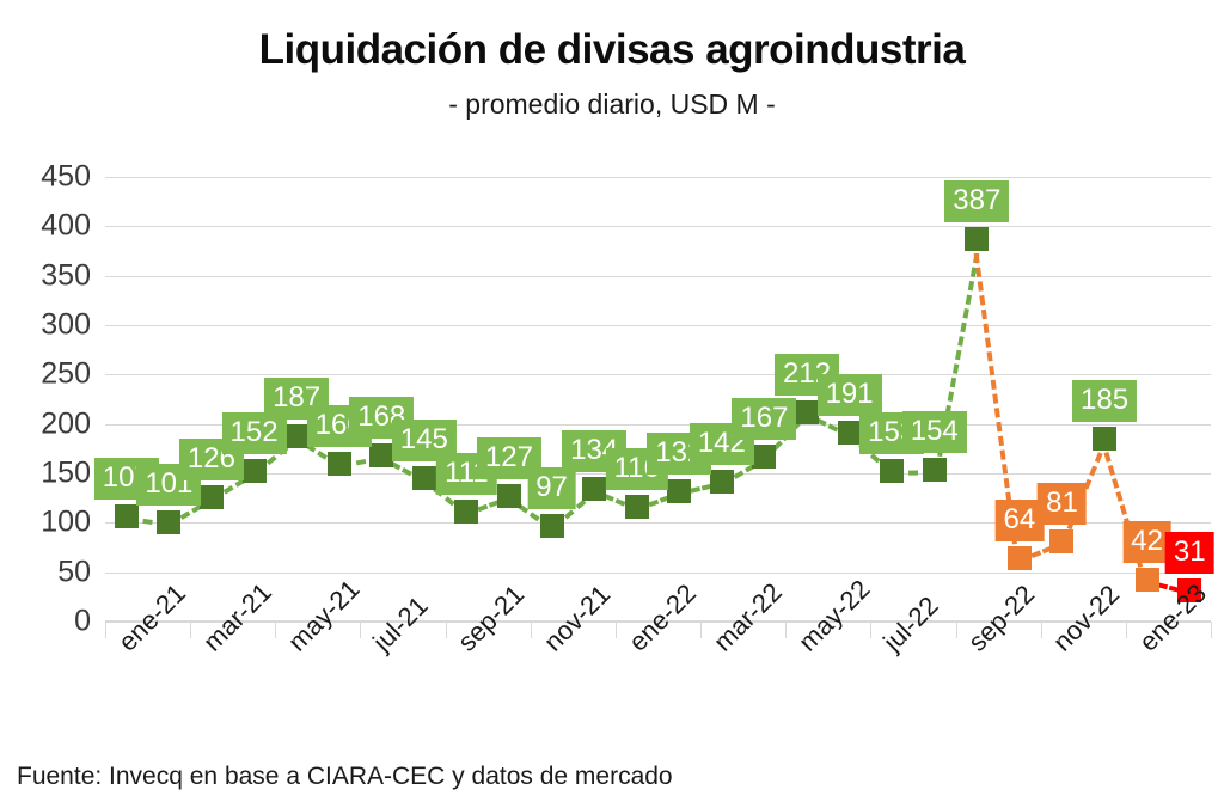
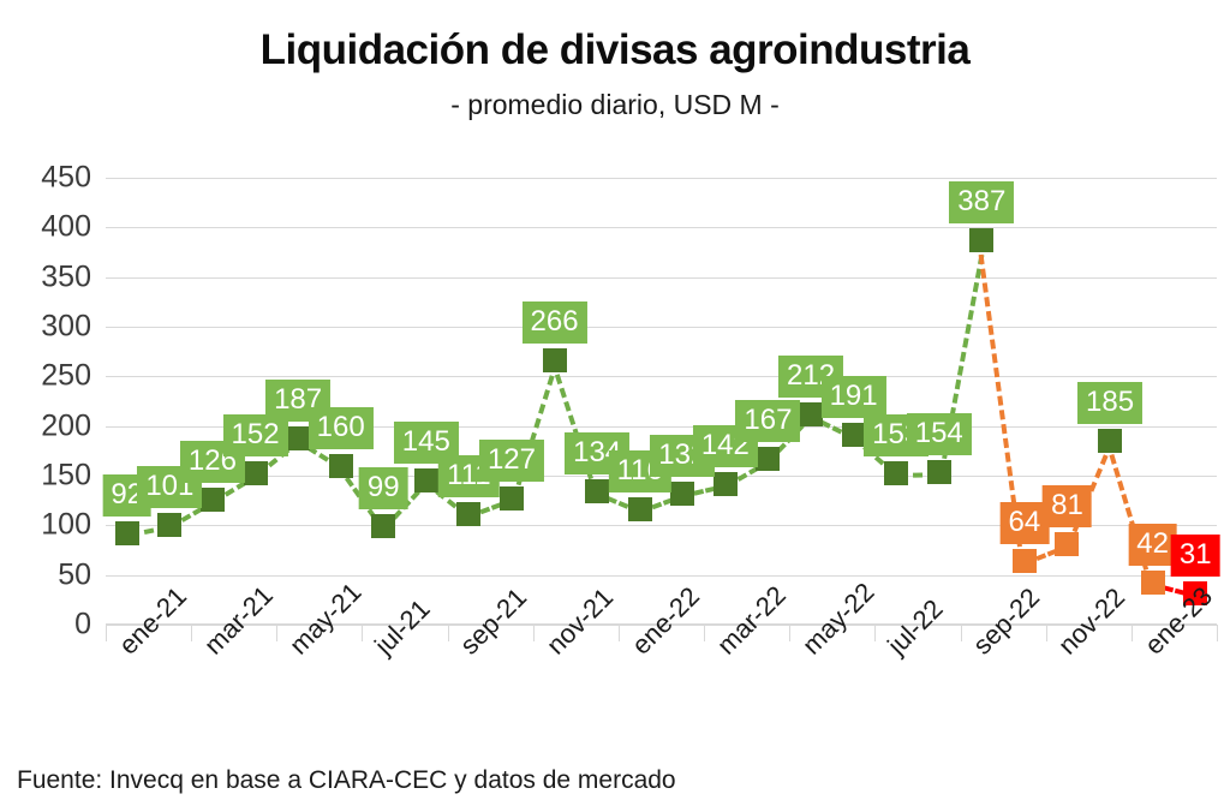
ene-21: 107 -> 92
jul-21: 168 -> 99
nov-21: 97 -> 266
